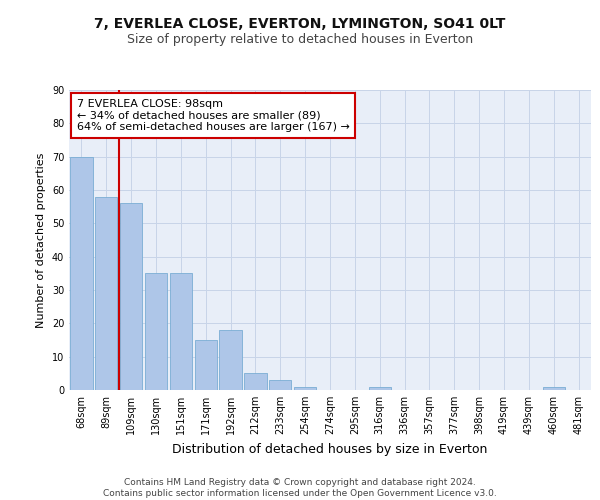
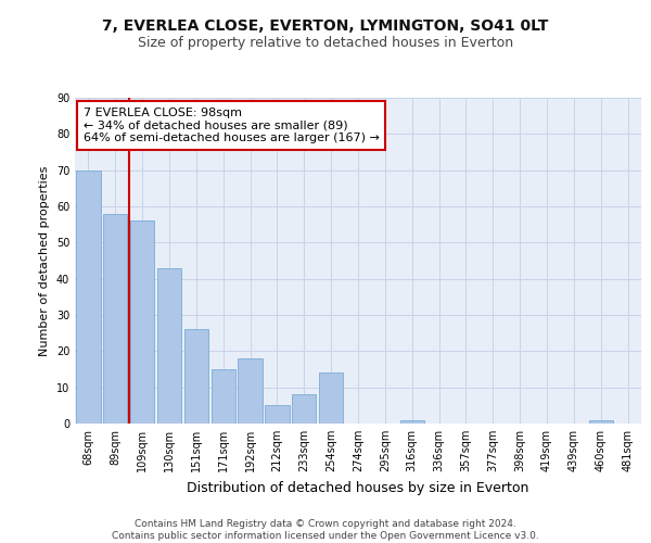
130sqm: 35 -> 43
151sqm: 35 -> 26
233sqm: 3 -> 8
254sqm: 1 -> 14
